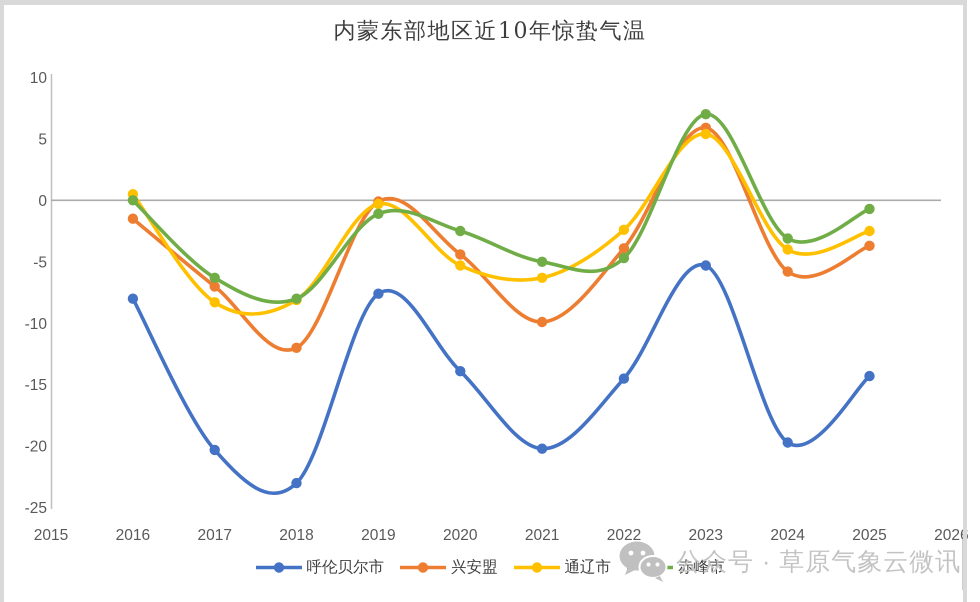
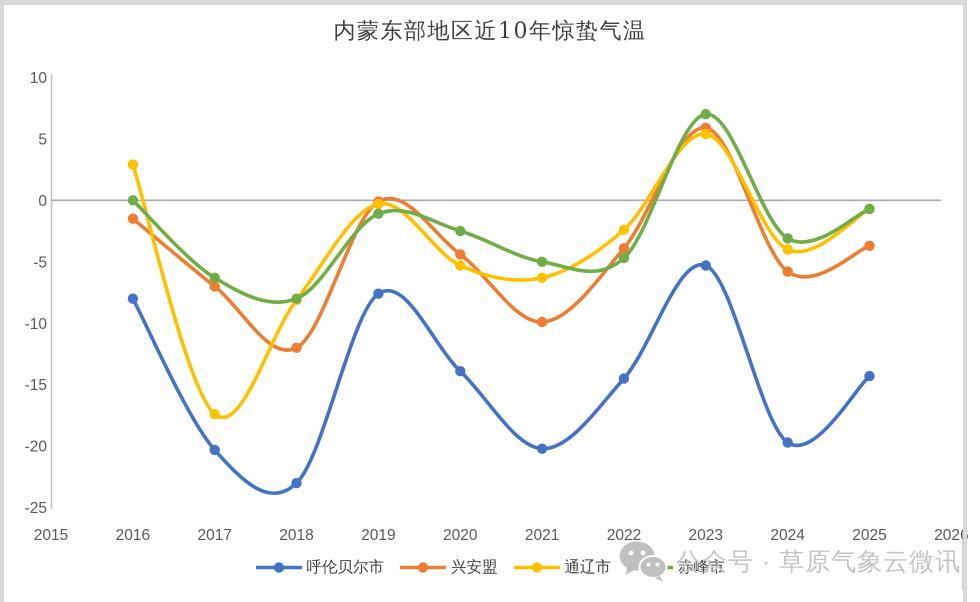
通辽市/2016: 0.5 -> 2.9
通辽市/2017: -8.3 -> -17.4
通辽市/2025: -2.5 -> -0.7
